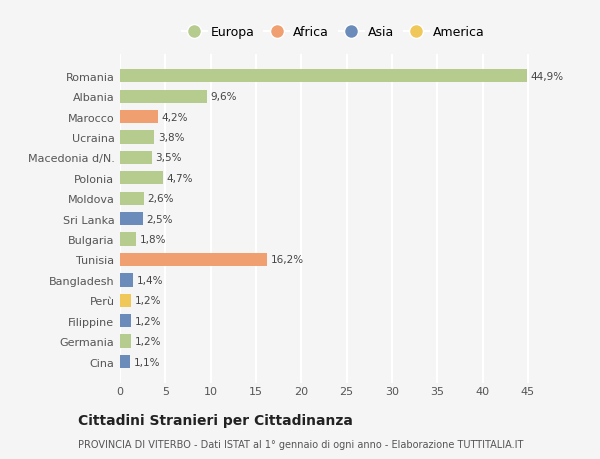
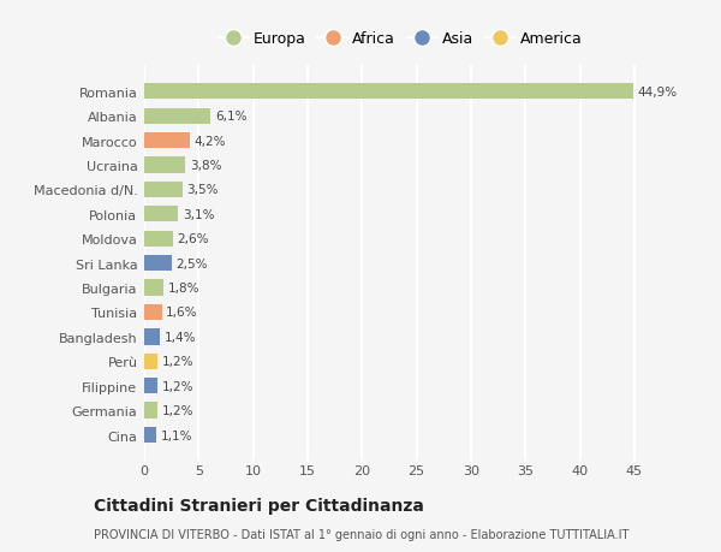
Albania: 9,6% -> 6,1%
Polonia: 4,7% -> 3,1%
Tunisia: 16,2% -> 1,6%
